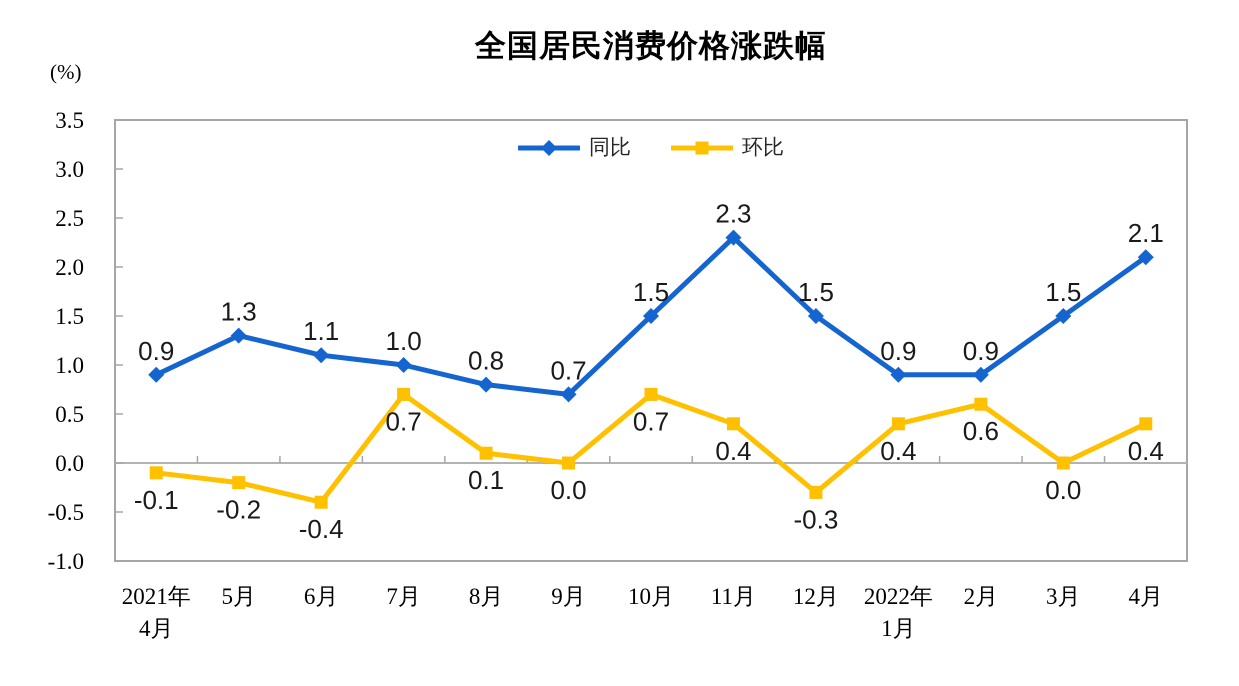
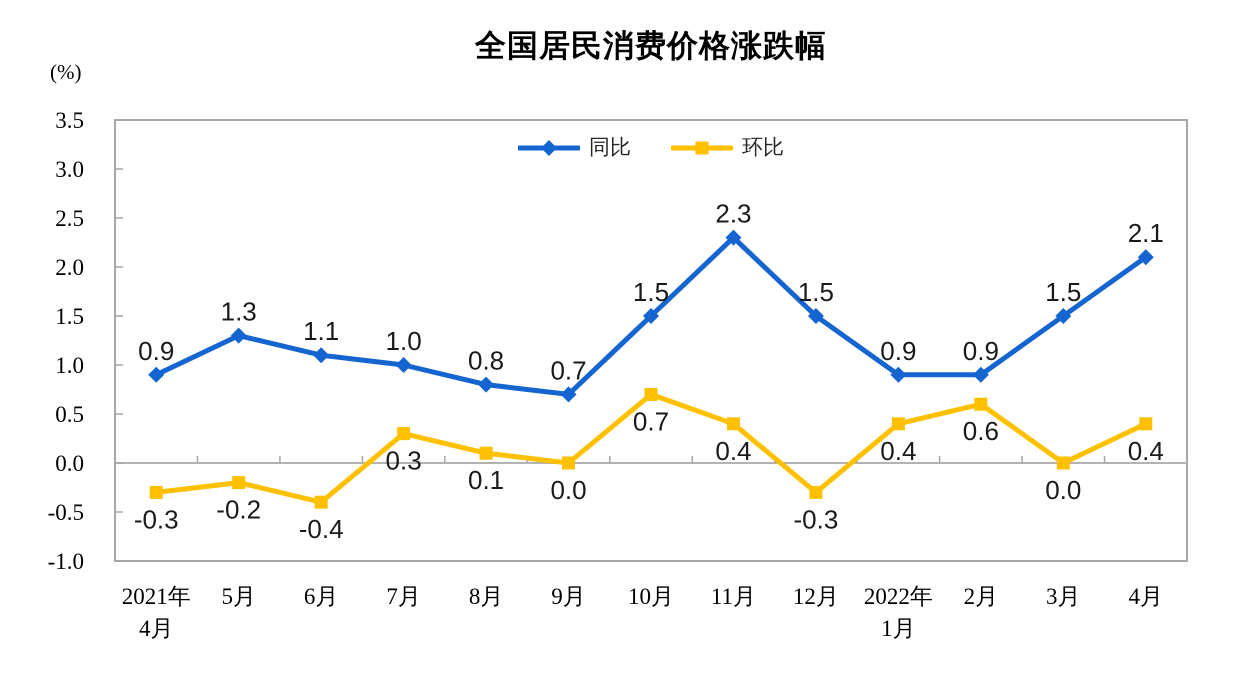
环比/2021年 4月: -0.1 -> -0.3
环比/7月: 0.7 -> 0.3
